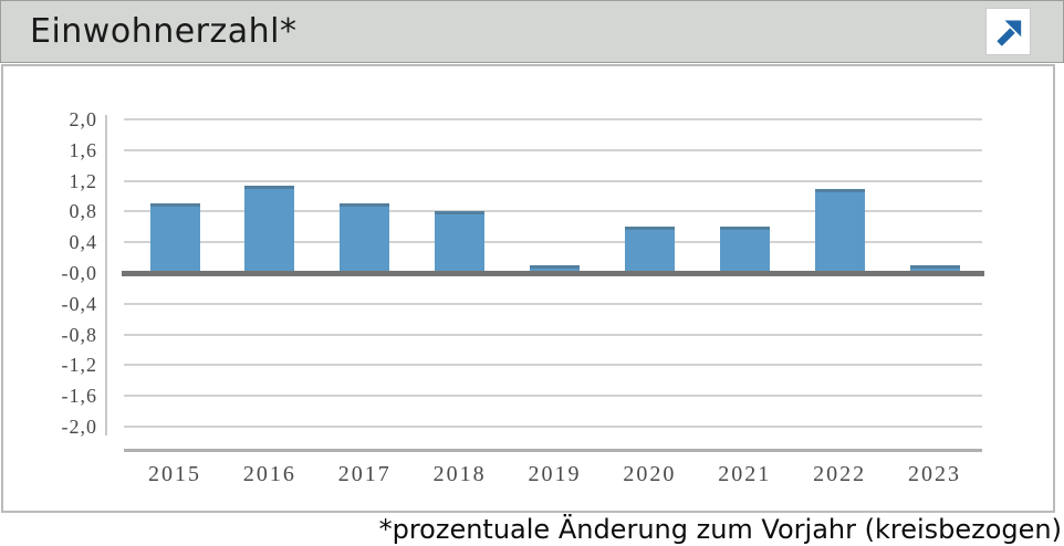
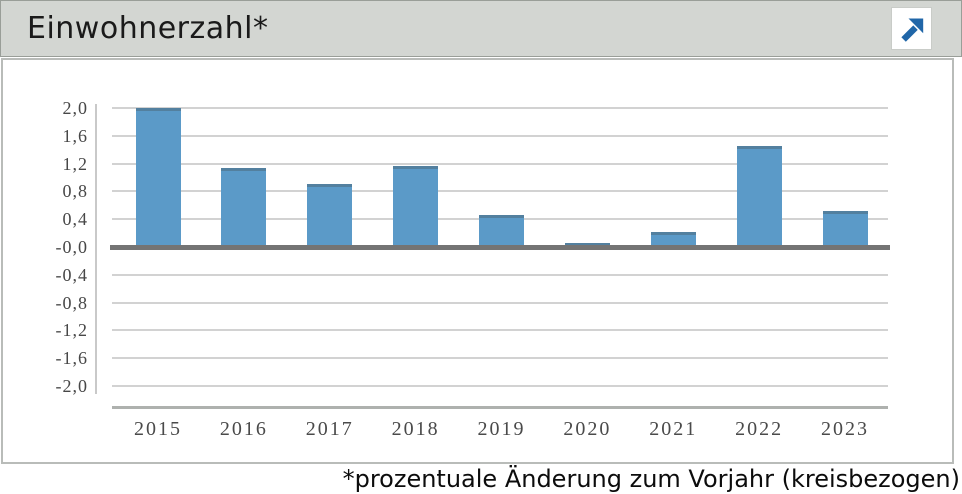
2015: 0,9 -> 2,0
2018: 0,8 -> 1,2
2019: 0,1 -> 0,5
2020: 0,6 -> 0,1
2021: 0,6 -> 0,2
2022: 1,1 -> 1,4
2023: 0,1 -> 0,5
